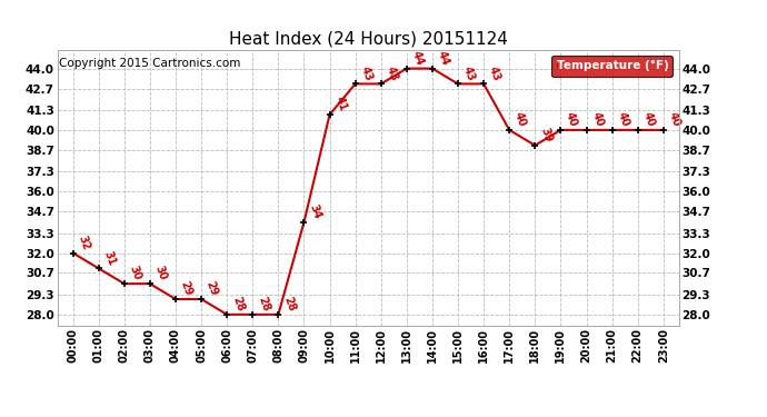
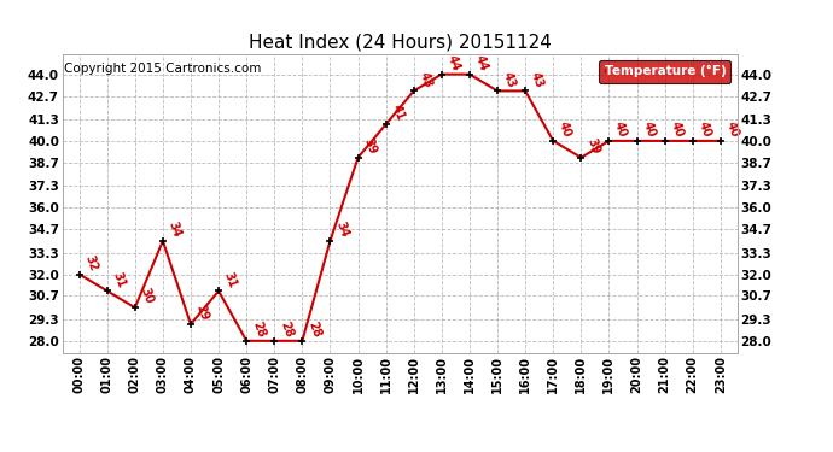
03:00: 30 -> 34
05:00: 29 -> 31
10:00: 41 -> 39
11:00: 43 -> 41
